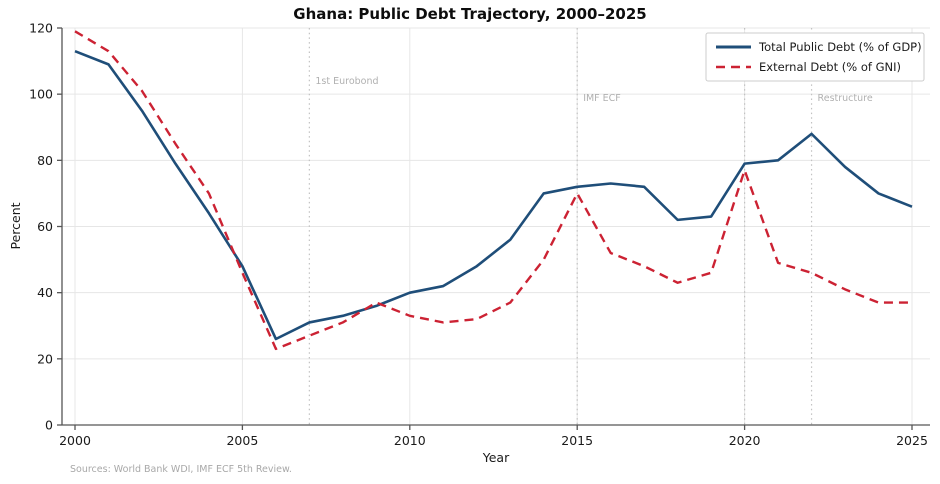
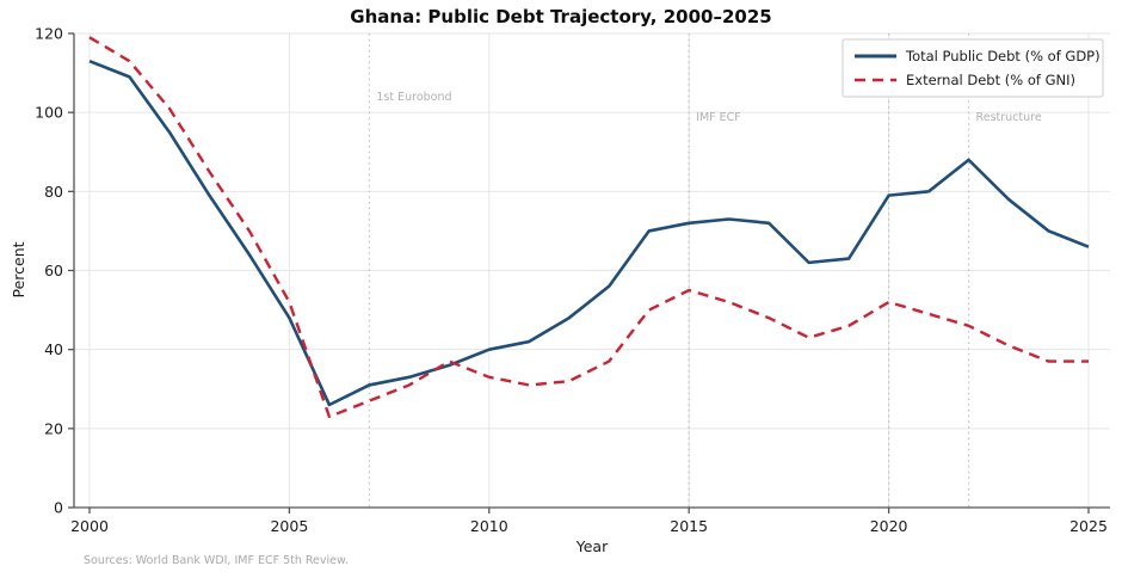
External Debt (% of GNI)/2005: 46 -> 52
External Debt (% of GNI)/2015: 70 -> 55
External Debt (% of GNI)/2020: 77 -> 52
